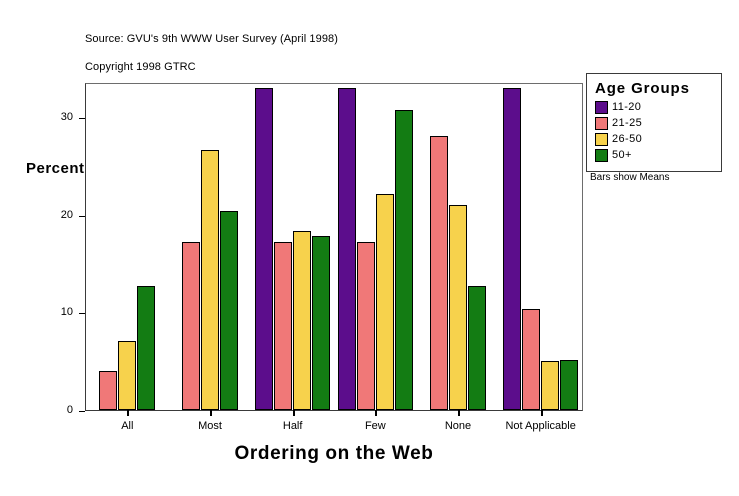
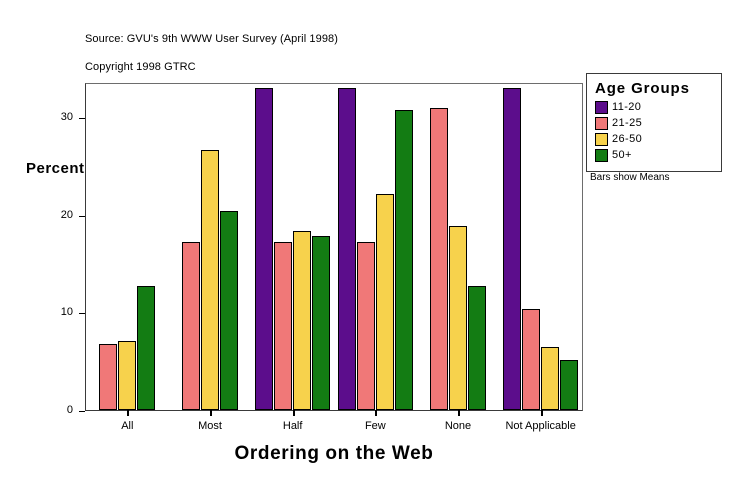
21-25/All: 4 -> 7
21-25/None: 28 -> 31
26-50/None: 21 -> 19
26-50/Not Applicable: 5 -> 6
